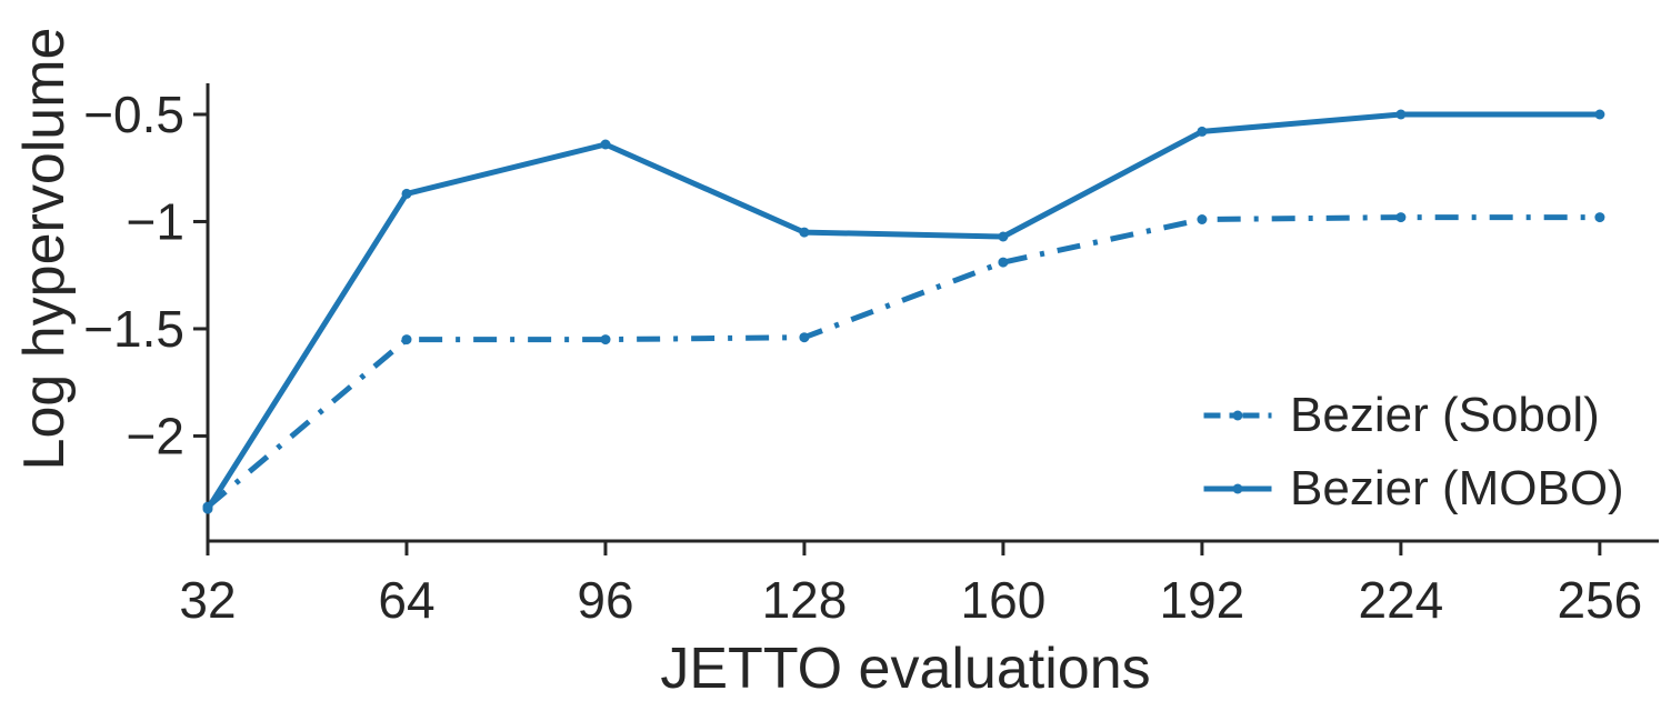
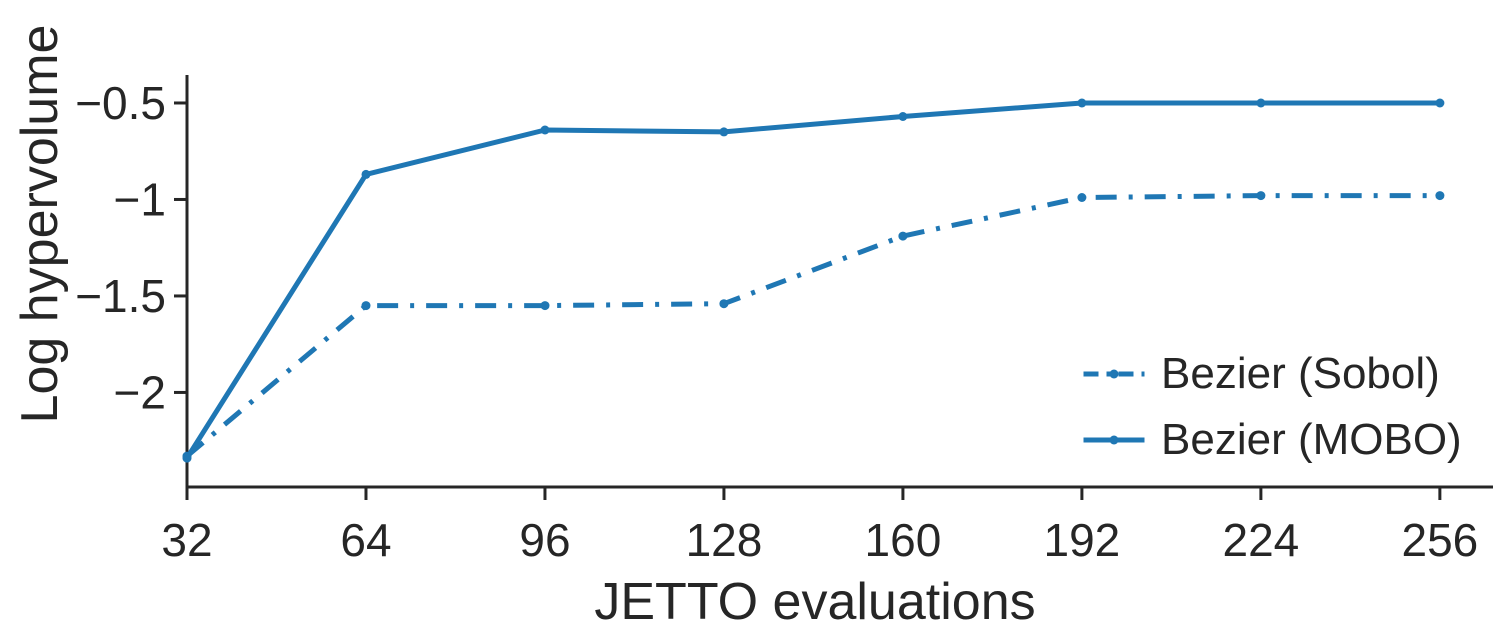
Bezier (MOBO)/128: -1.05 -> -0.65
Bezier (MOBO)/160: -1.07 -> -0.57
Bezier (MOBO)/192: -0.58 -> -0.50
